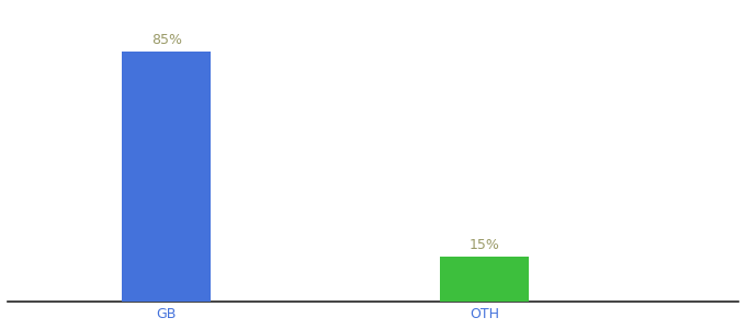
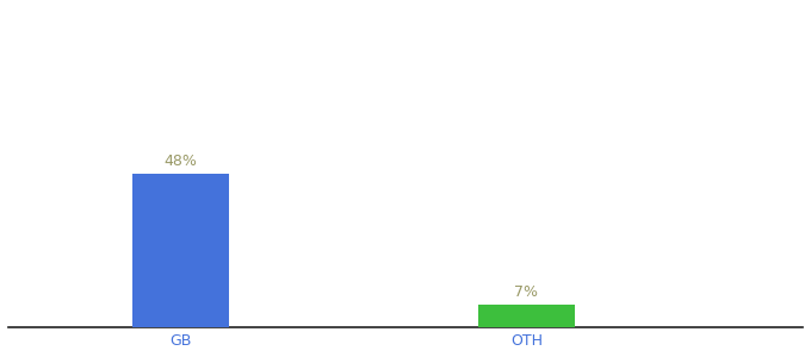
GB: 85% -> 48%
OTH: 15% -> 7%
